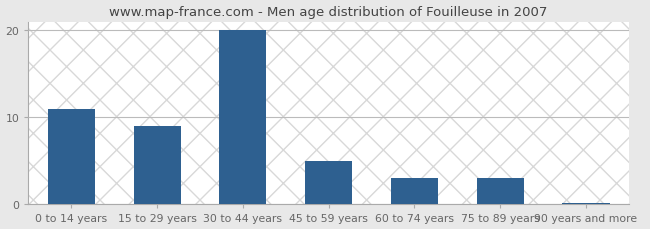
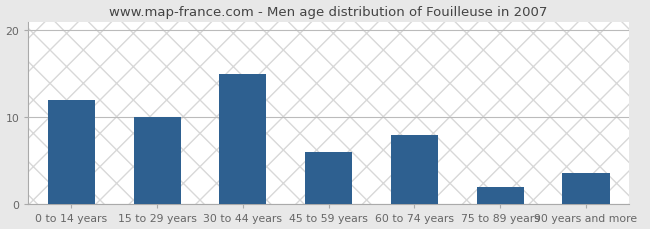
0 to 14 years: 11.0 -> 12.0
15 to 29 years: 9.0 -> 10.0
30 to 44 years: 20.0 -> 15.0
45 to 59 years: 5.0 -> 6.0
60 to 74 years: 3.0 -> 8.0
75 to 89 years: 3.0 -> 2.0
90 years and more: 0.2 -> 3.6
